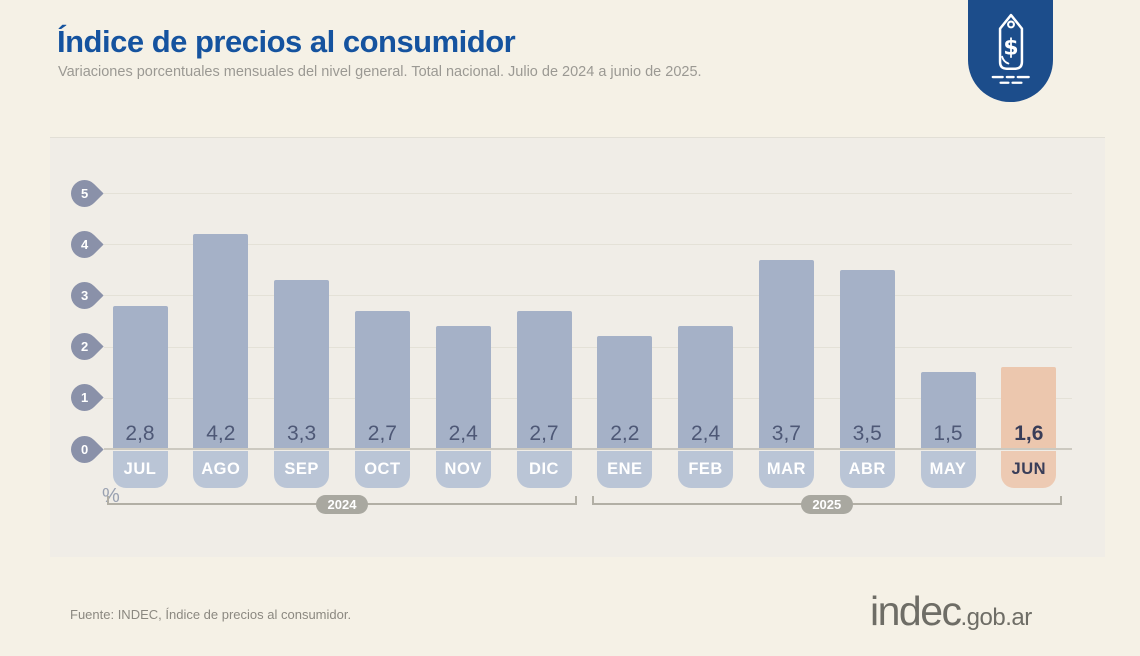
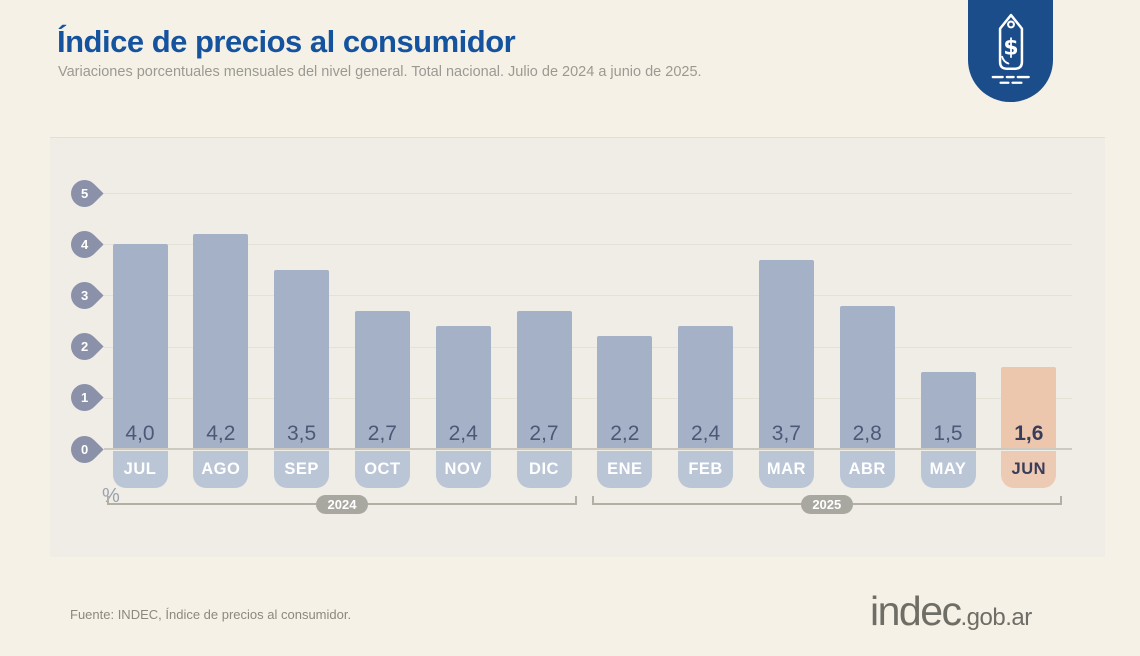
JUL: 2,8 -> 4,0
SEP: 3,3 -> 3,5
ABR: 3,5 -> 2,8
